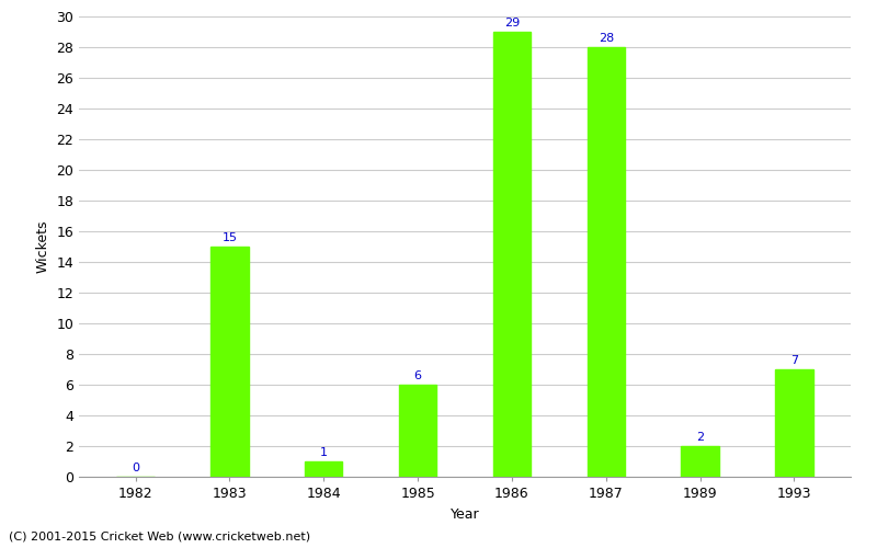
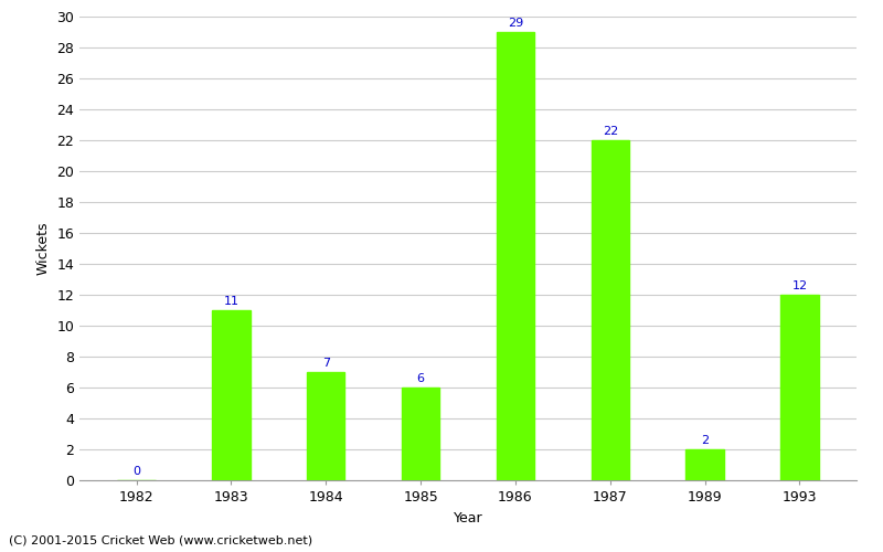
1983: 15 -> 11
1984: 1 -> 7
1987: 28 -> 22
1993: 7 -> 12
